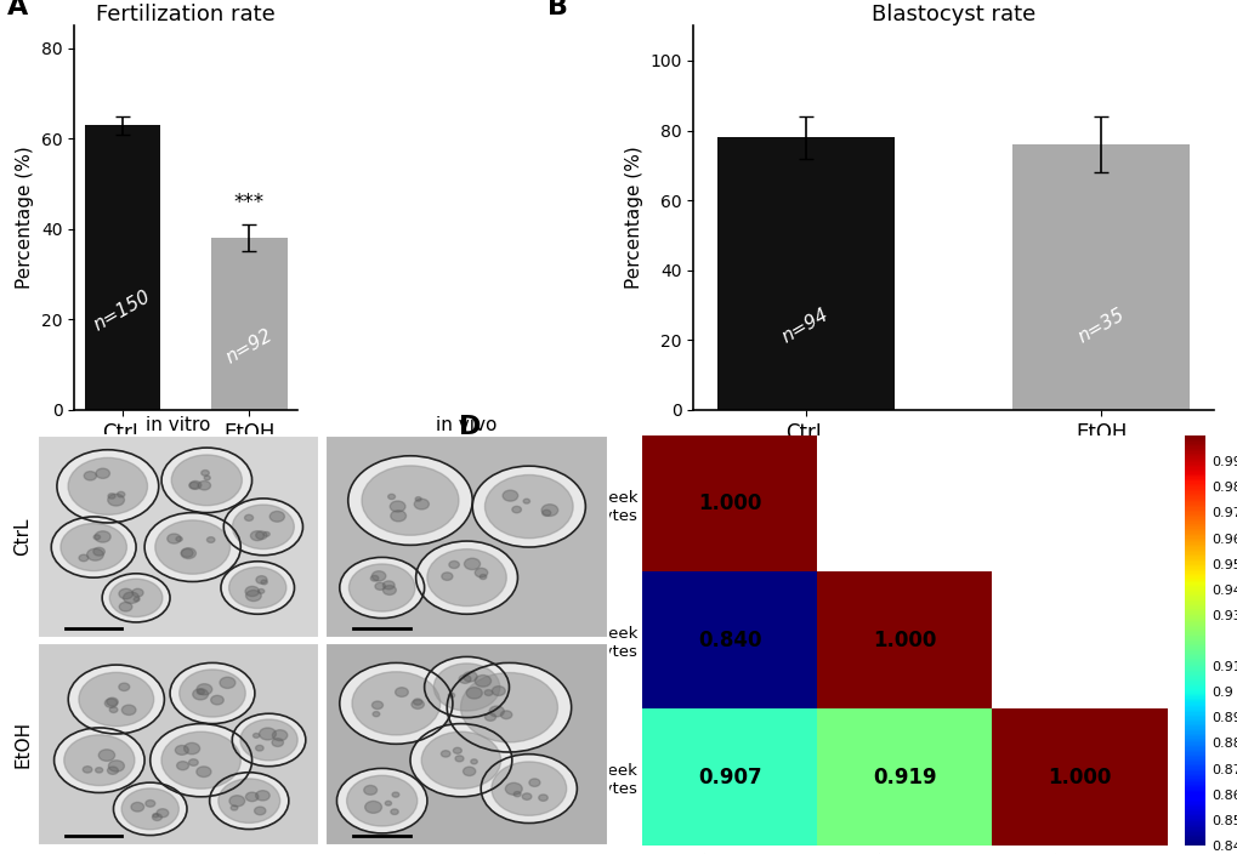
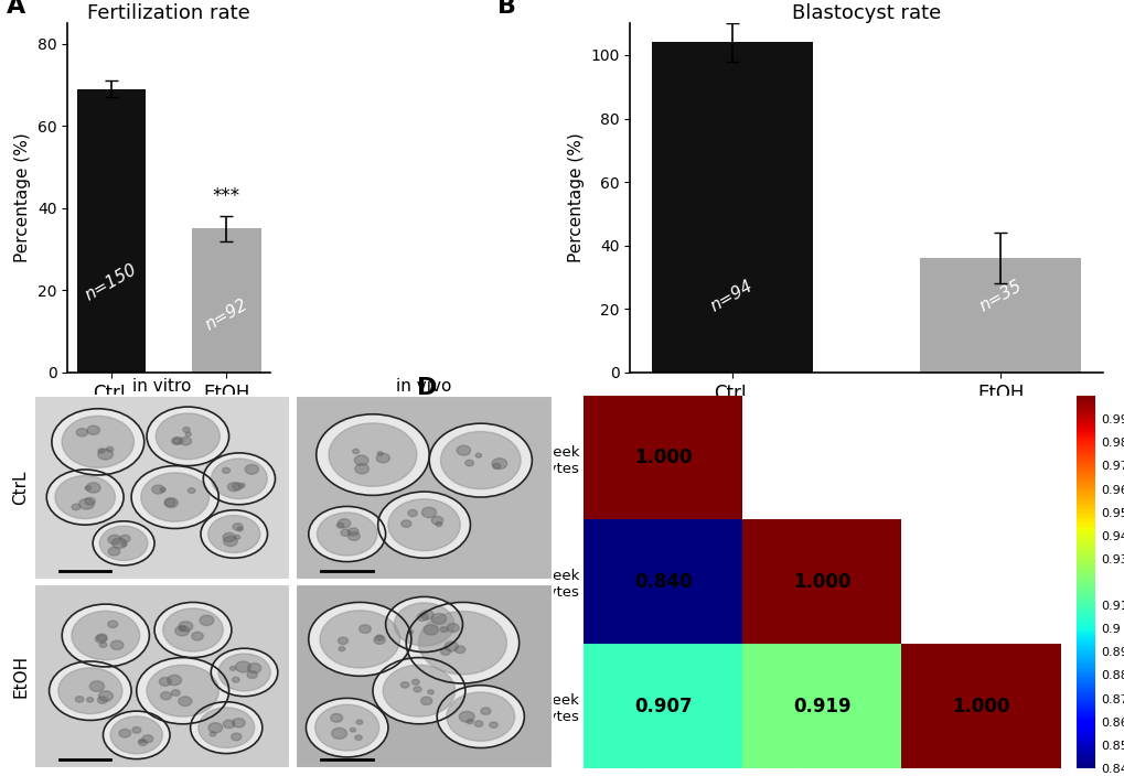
Fertilization rate/CtrL: 63 -> 69
Fertilization rate/EtOH: 38 -> 35
Blastocyst rate/CtrL: 78 -> 104
Blastocyst rate/EtOH: 76 -> 36
